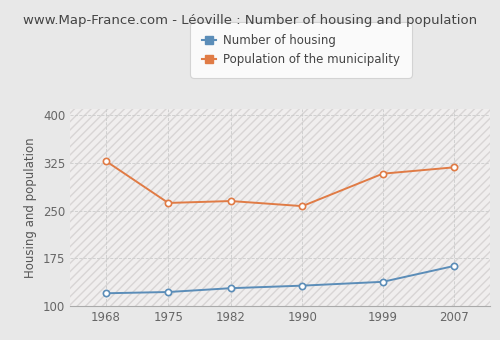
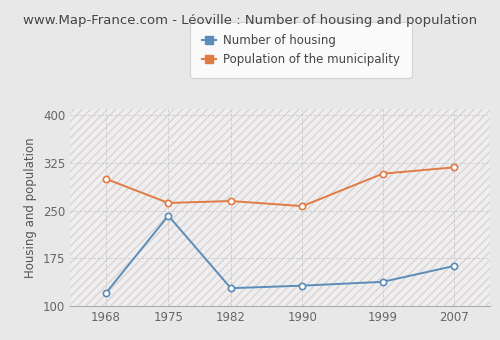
Population of the municipality/1968: 328 -> 300
Number of housing/1975: 122 -> 242
